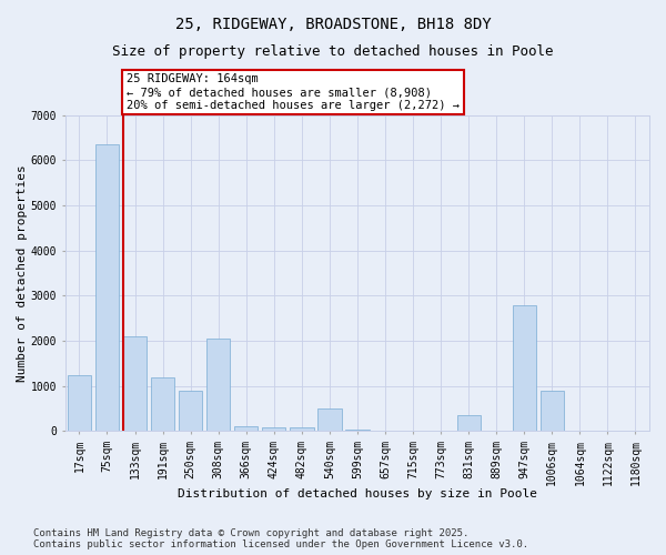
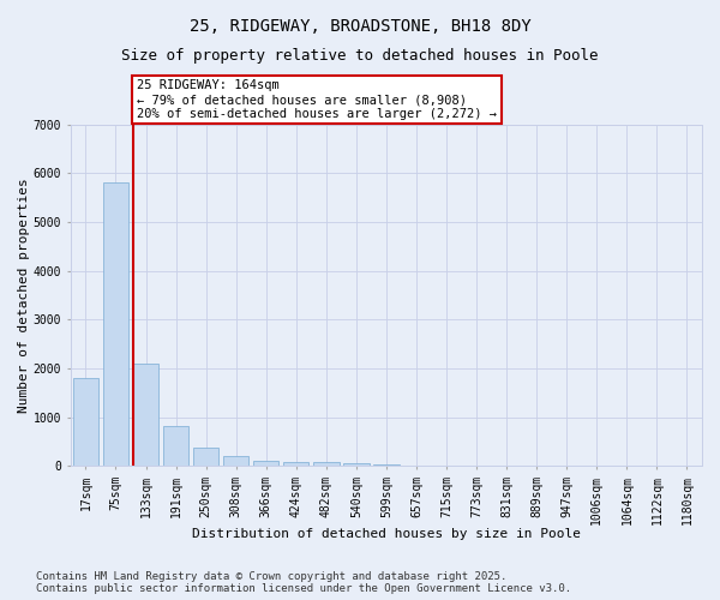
17sqm: 1250 -> 1800
75sqm: 6350 -> 5820
191sqm: 1200 -> 820
250sqm: 900 -> 370
308sqm: 2050 -> 220
540sqm: 500 -> 60
831sqm: 350 -> 0
947sqm: 2800 -> 0
1006sqm: 900 -> 0
